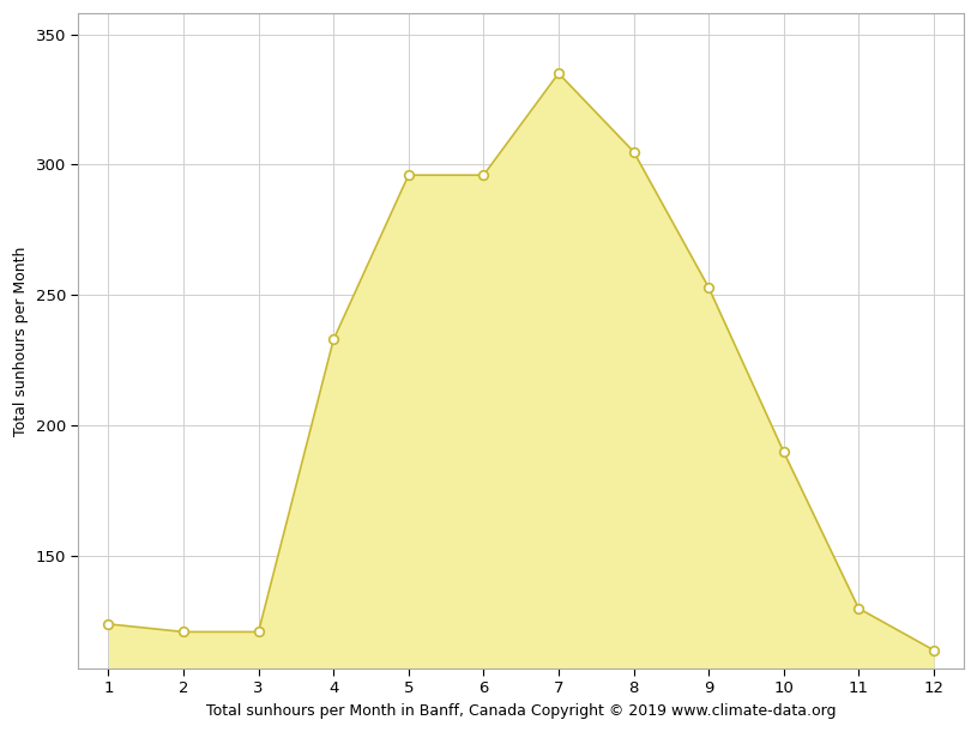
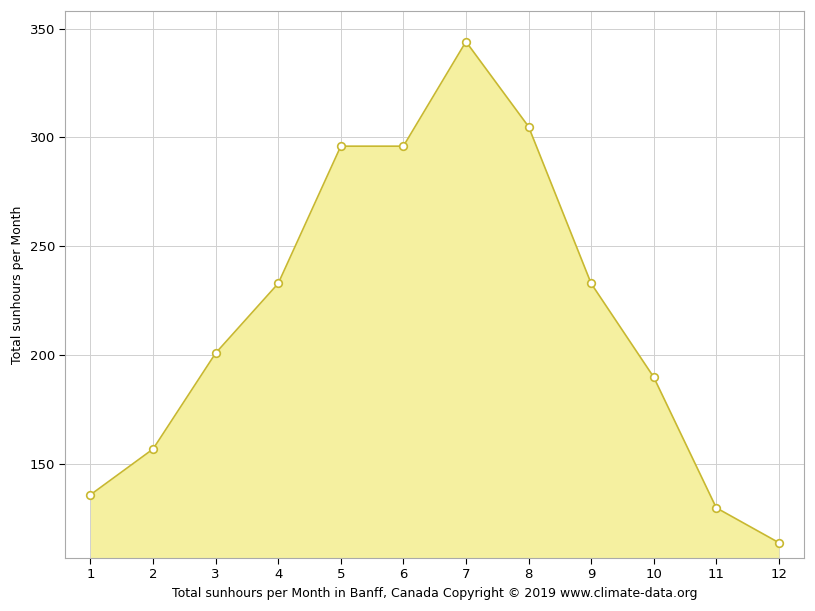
1: 124 -> 136
2: 121 -> 157
3: 121 -> 201
7: 335 -> 344
9: 253 -> 233
